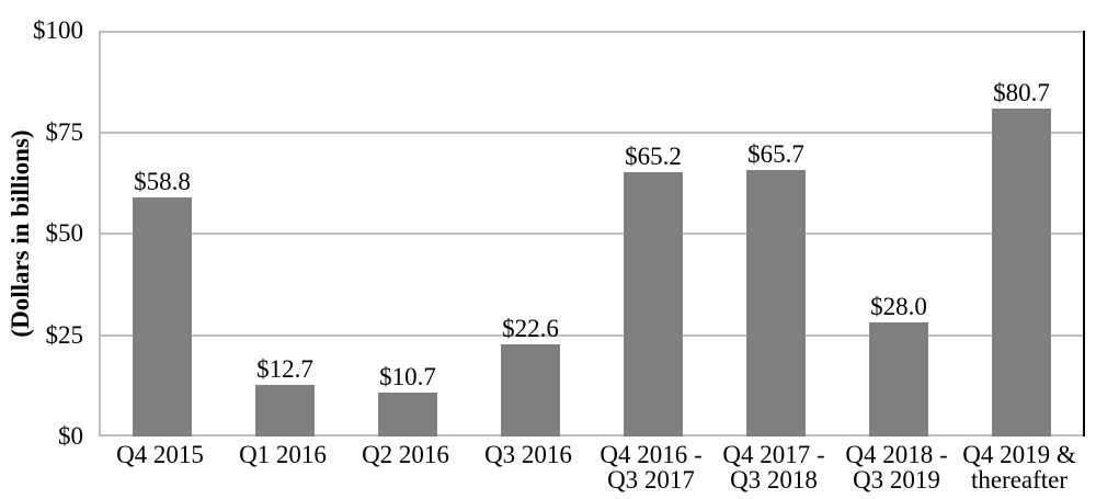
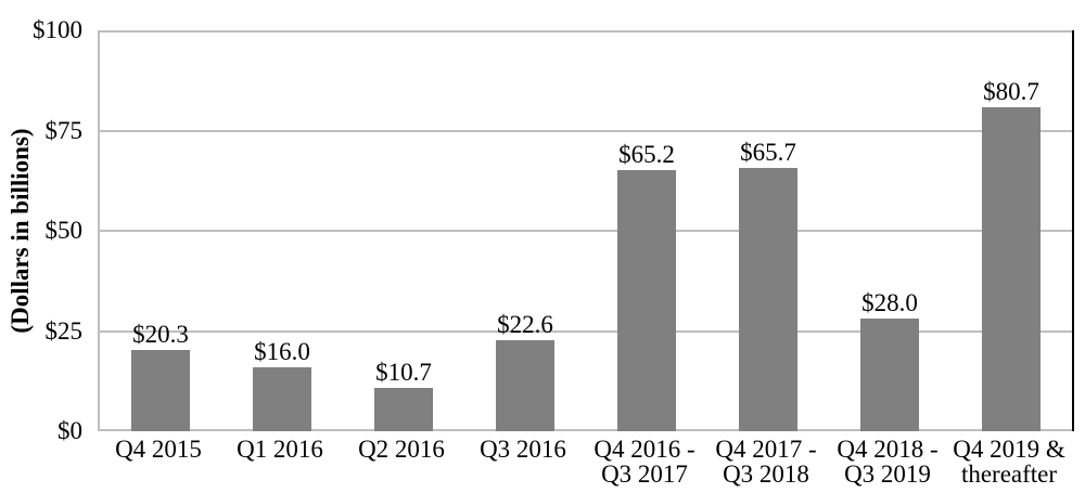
Q4 2015: $58.8 -> $20.3
Q1 2016: $12.7 -> $16.0
